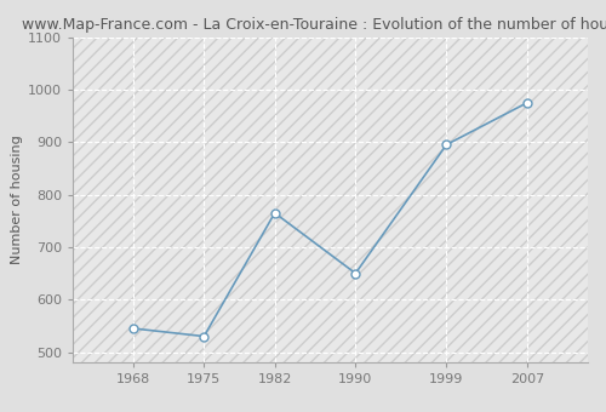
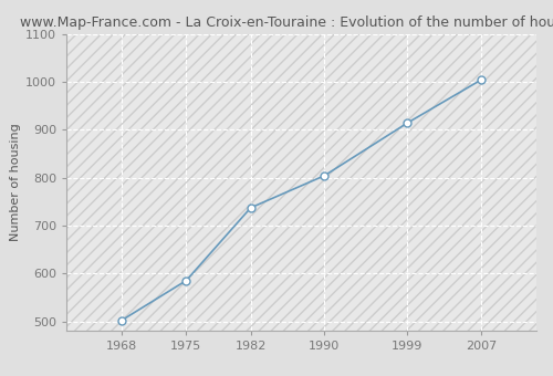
1968: 545 -> 502
1975: 530 -> 585
1982: 765 -> 737
1990: 650 -> 804
1999: 895 -> 914
2007: 975 -> 1004
